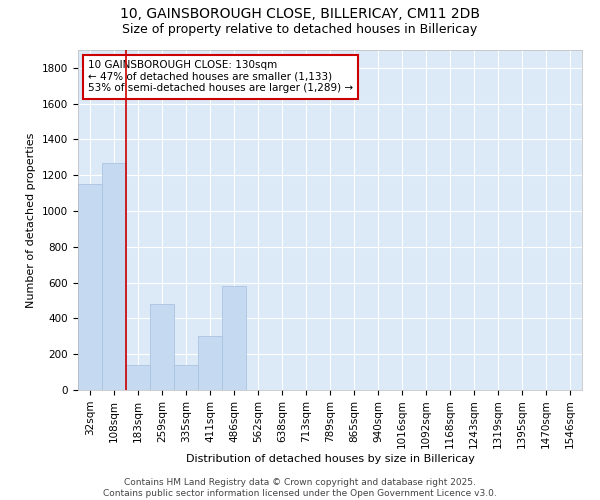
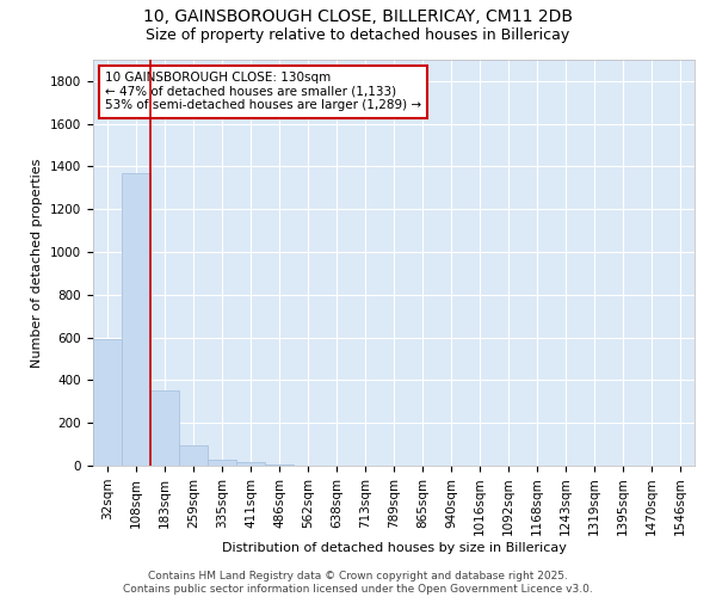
32sqm: 1150 -> 590
108sqm: 1270 -> 1370
183sqm: 140 -> 350
259sqm: 480 -> 100
335sqm: 140 -> 30
411sqm: 300 -> 20
486sqm: 580 -> 0
